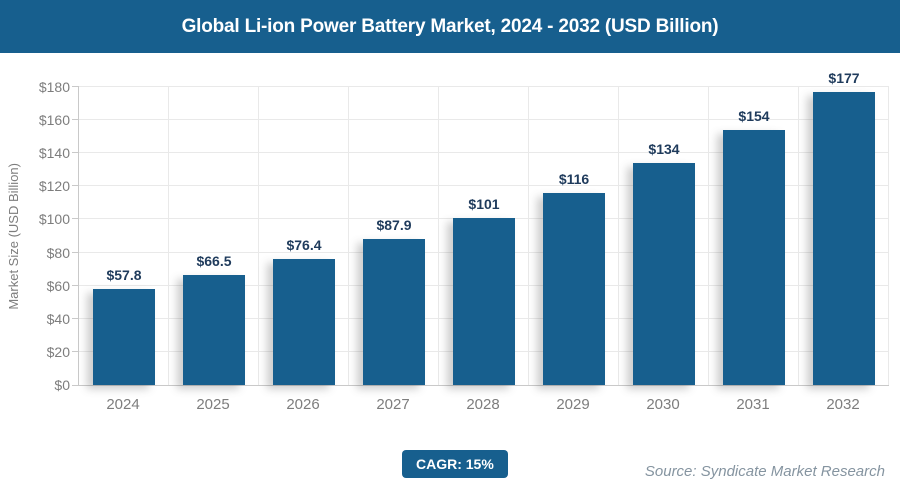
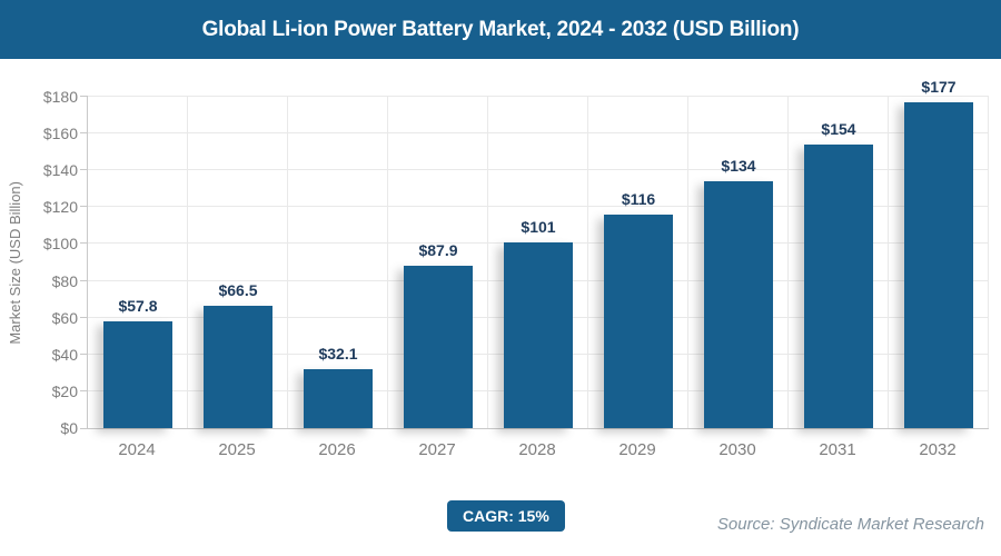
2026: $76.4 -> $32.1
